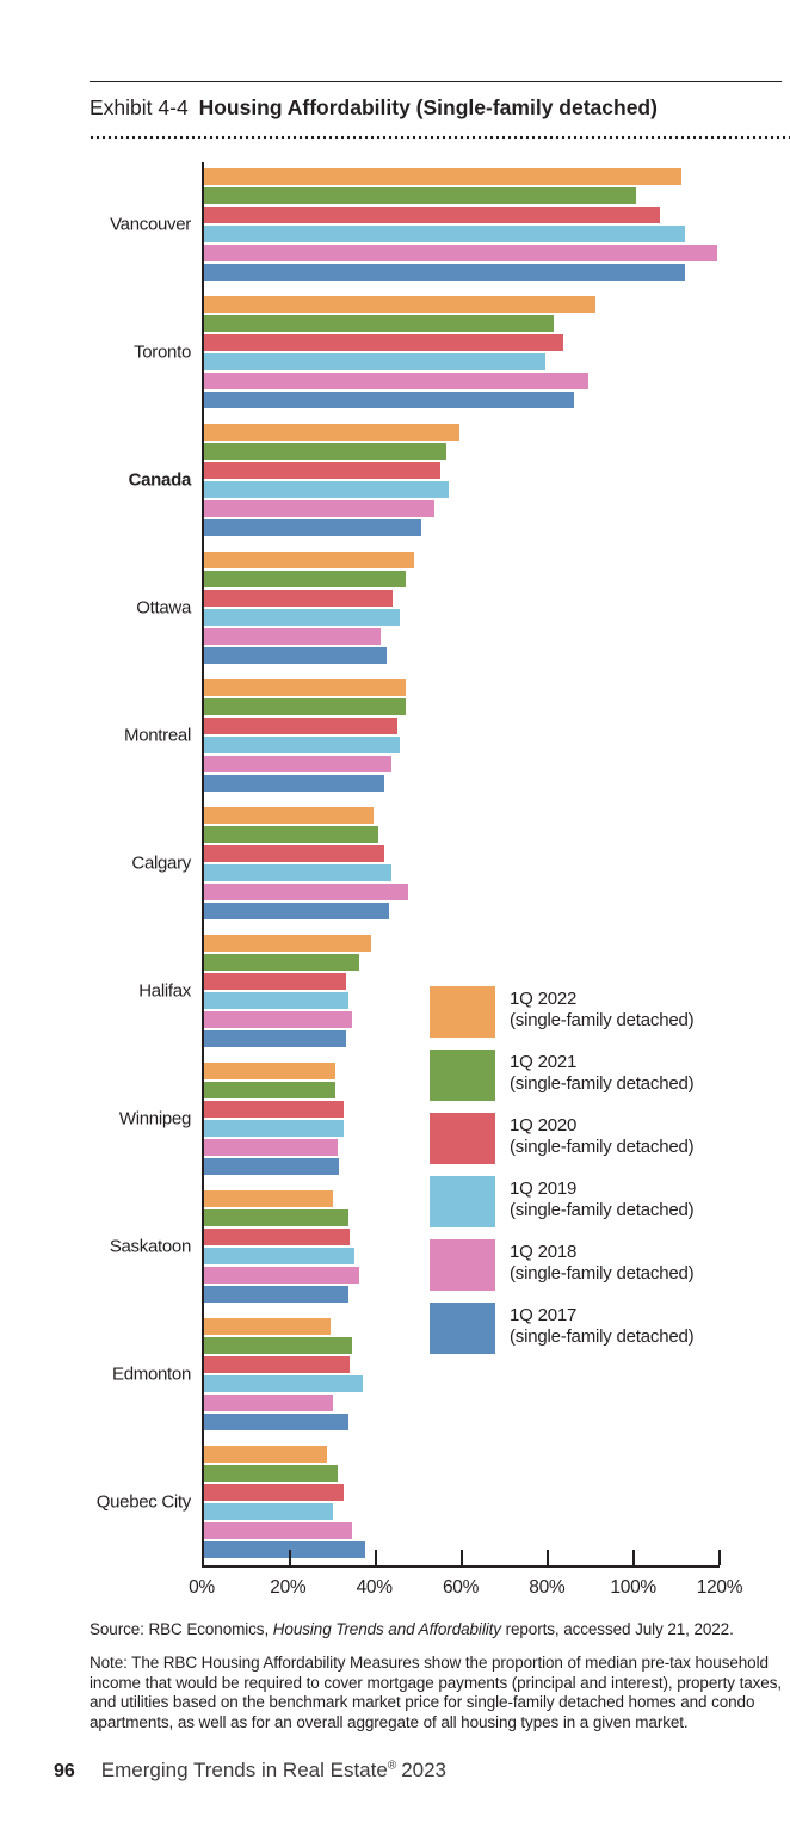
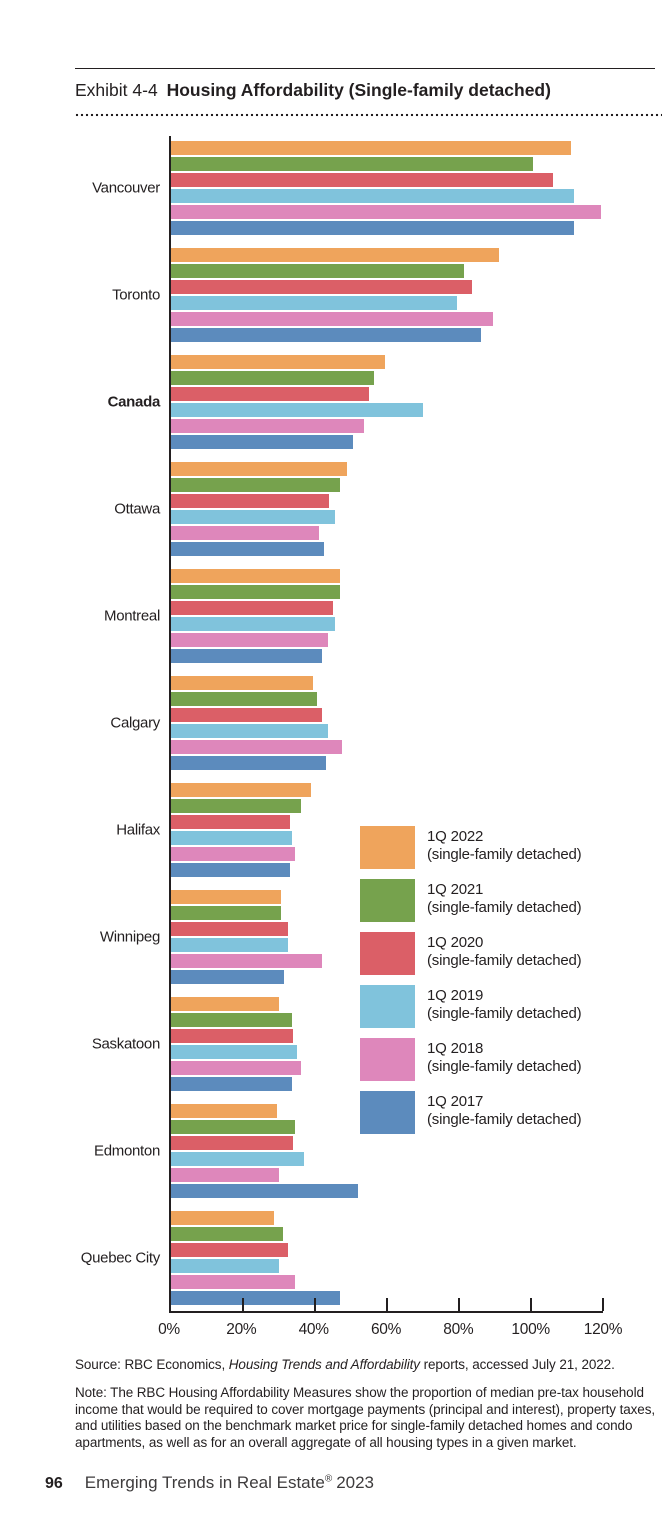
1Q 2019/Canada: 57% -> 70%
1Q 2018/Winnipeg: 31% -> 42%
1Q 2017/Edmonton: 34% -> 52%
1Q 2017/Quebec City: 38% -> 47%
